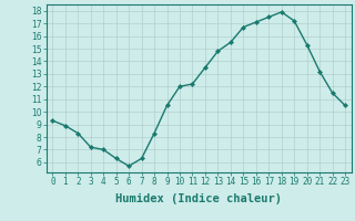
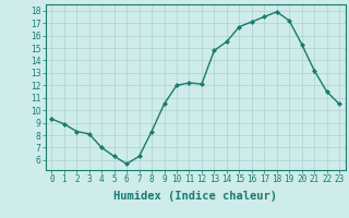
3: 7.2 -> 8.1
12: 13.5 -> 12.1
